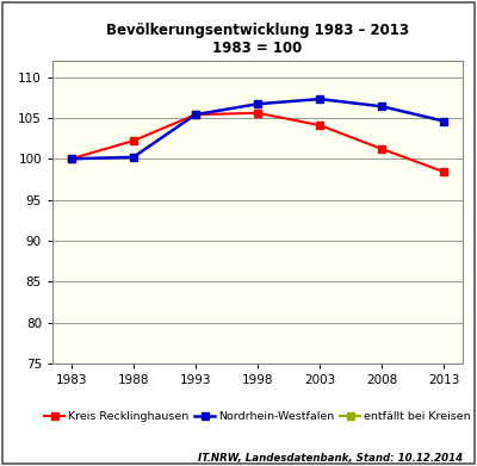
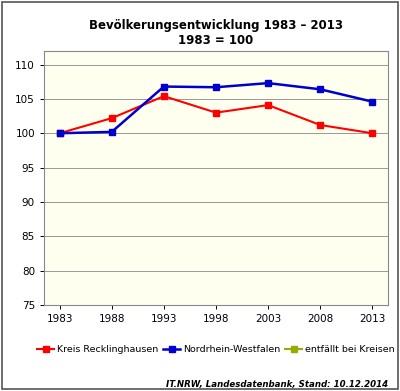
Nordrhein-Westfalen/1993: 105.4 -> 106.8
Kreis Recklinghausen/1998: 105.6 -> 103.0
Kreis Recklinghausen/2013: 98.4 -> 100.0
